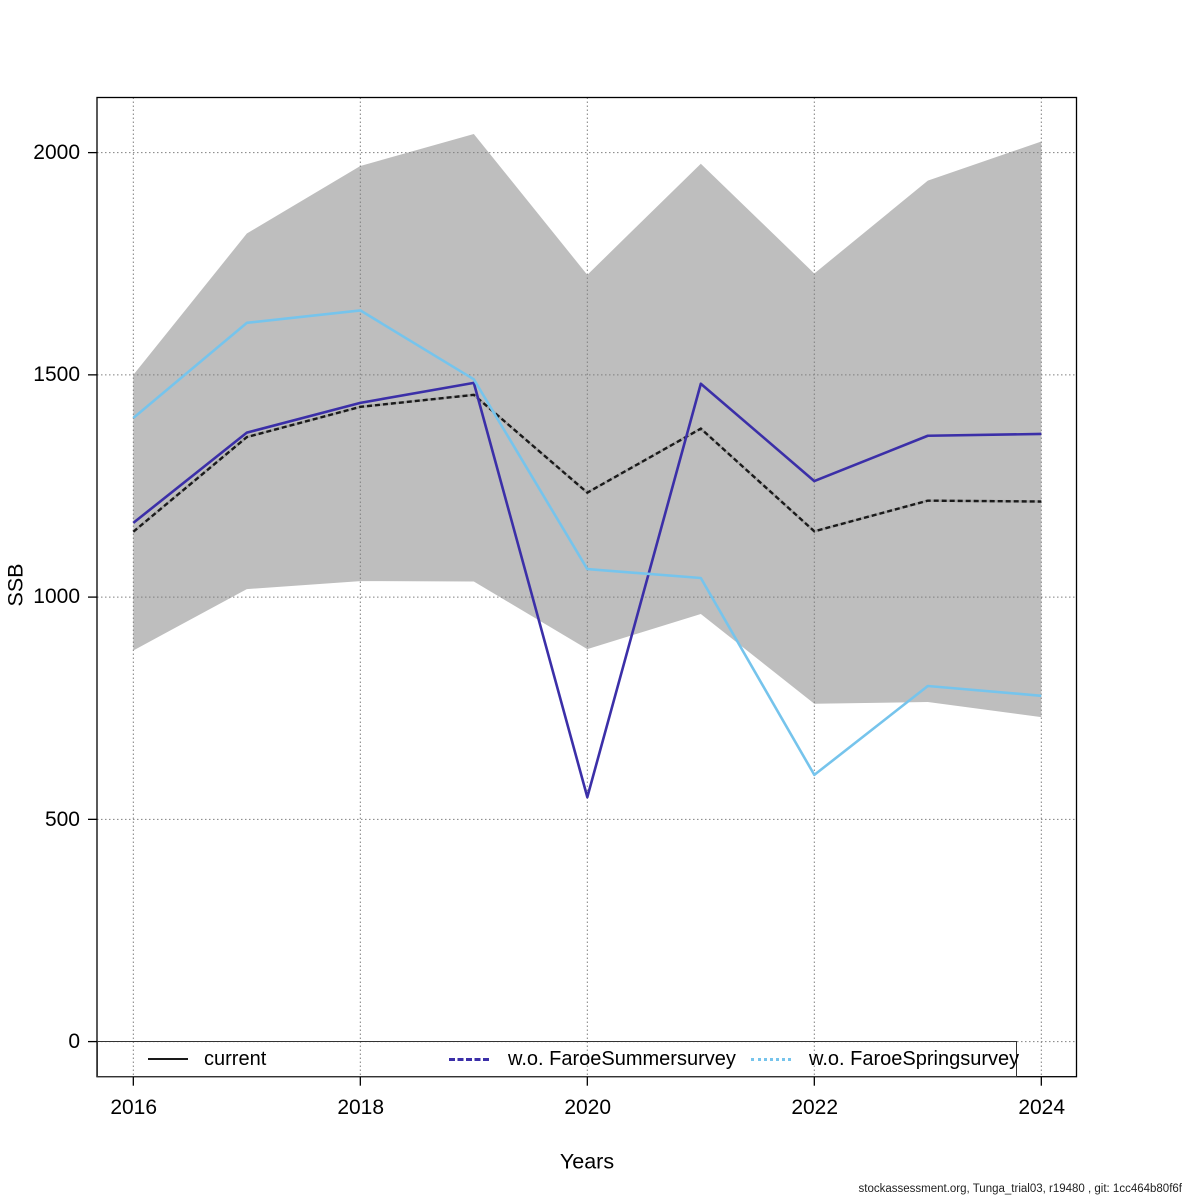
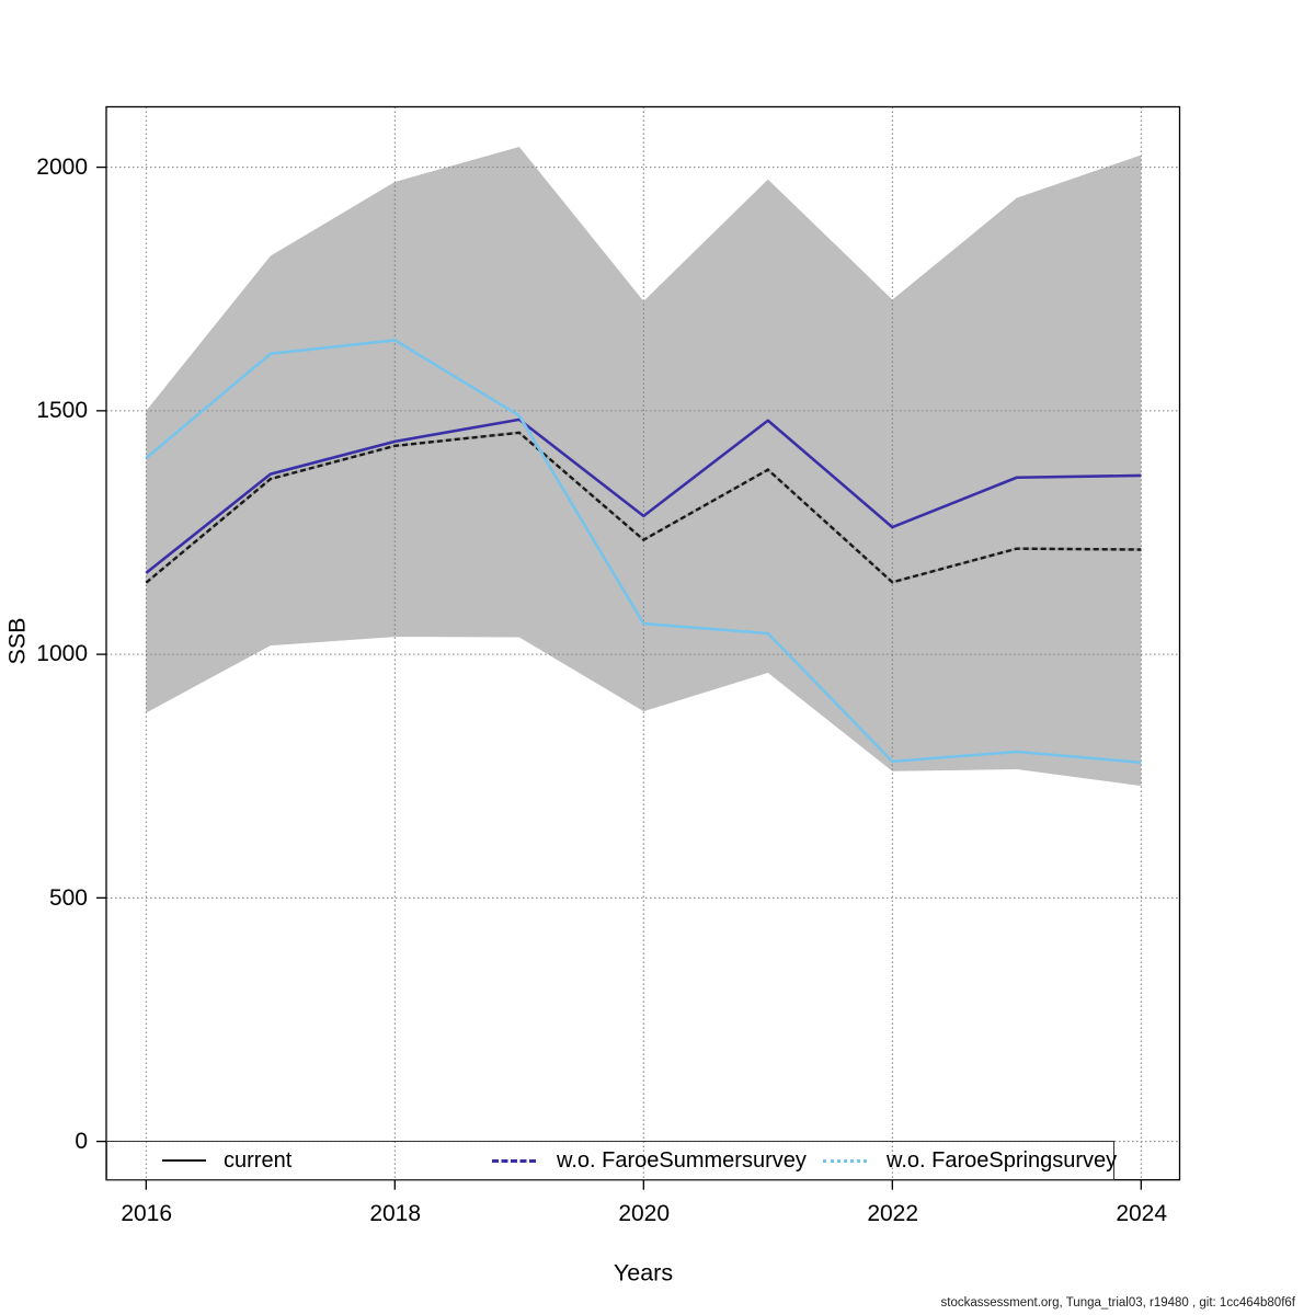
w.o. FaroeSummersurvey/2020: 550 -> 1280
w.o. FaroeSpringsurvey/2022: 600 -> 780
